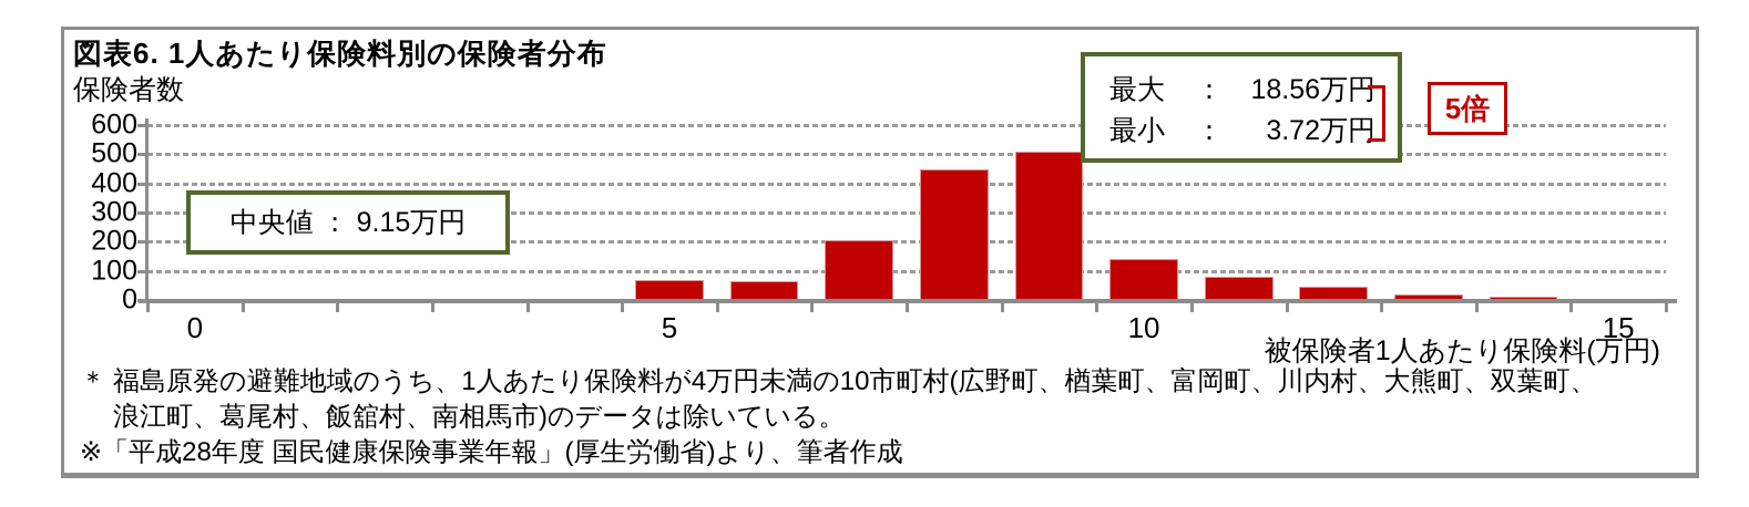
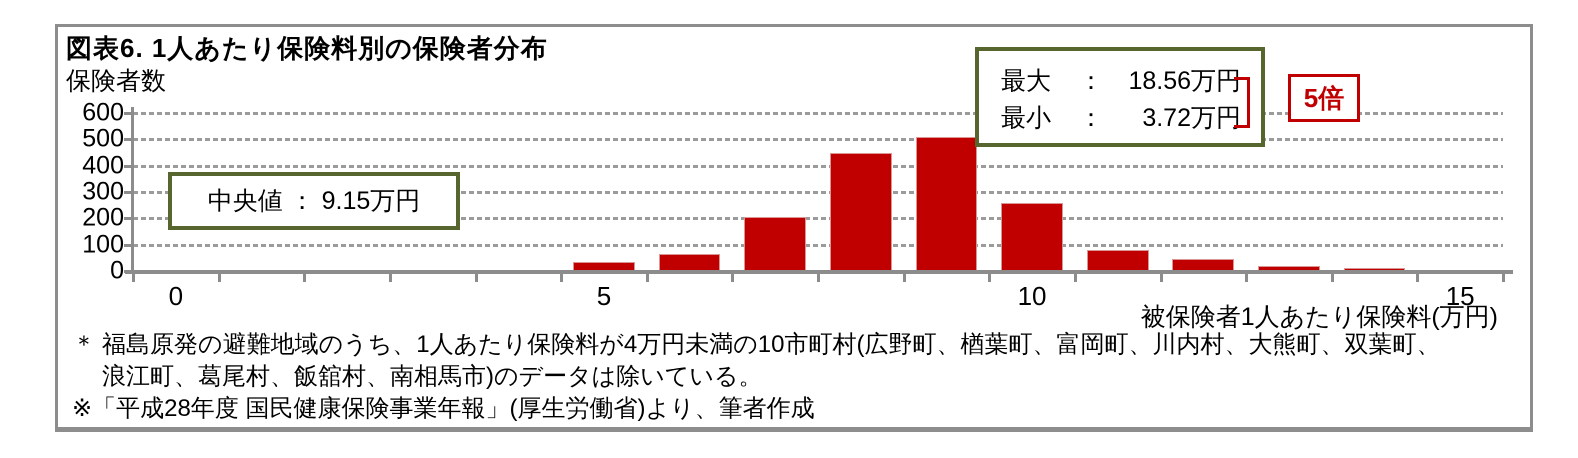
5: 70 -> 40
10: 140 -> 260
